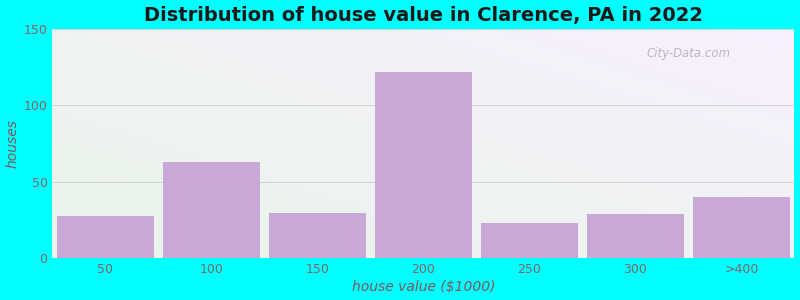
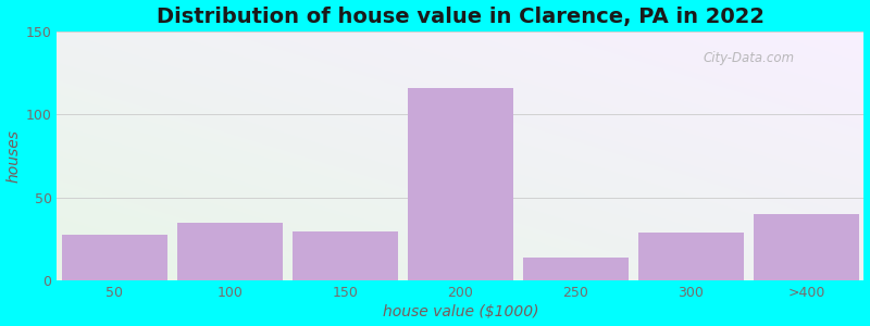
100: 63 -> 35
200: 122 -> 116
250: 23 -> 14
